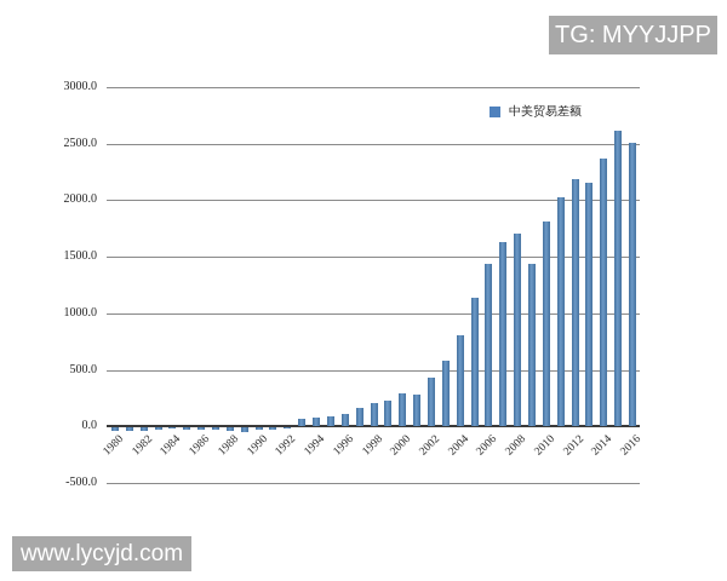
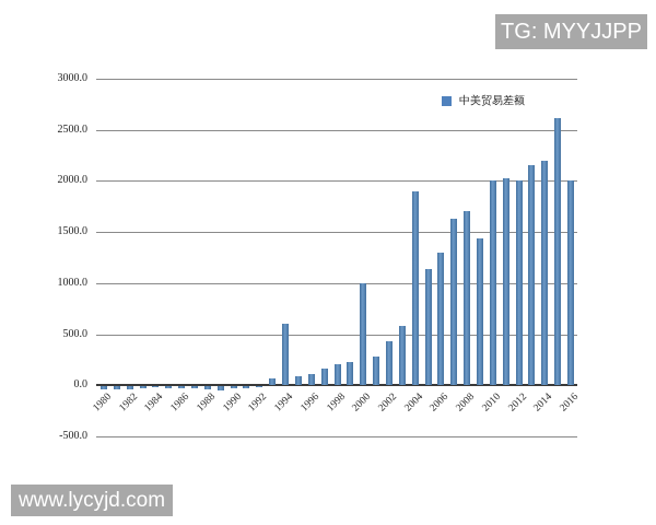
1994: 100 -> 600
2000: 300 -> 1000
2004: 800 -> 1900
2006: 1400 -> 1300
2010: 1800 -> 2000
2012: 2200 -> 2000
2014: 2400 -> 2200
2016: 2500 -> 2000
